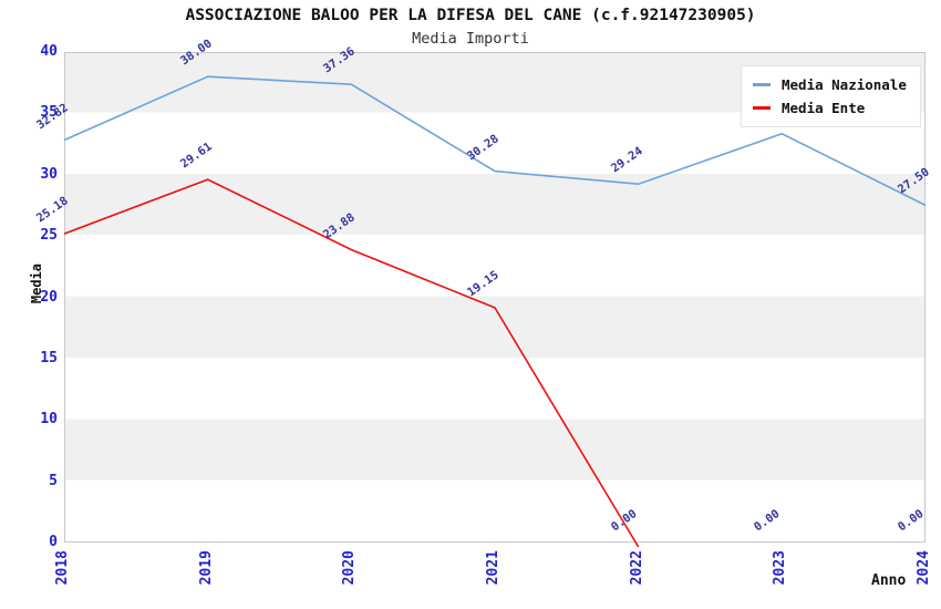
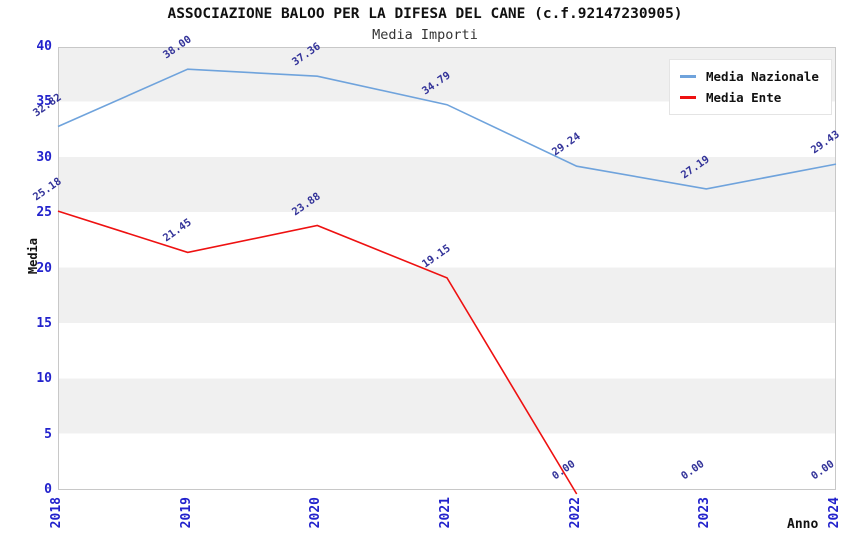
Media Ente/2019: 29.61 -> 21.45
Media Nazionale/2021: 30.28 -> 34.79
Media Nazionale/2023: 33.34 -> 27.19
Media Nazionale/2024: 27.50 -> 29.43
